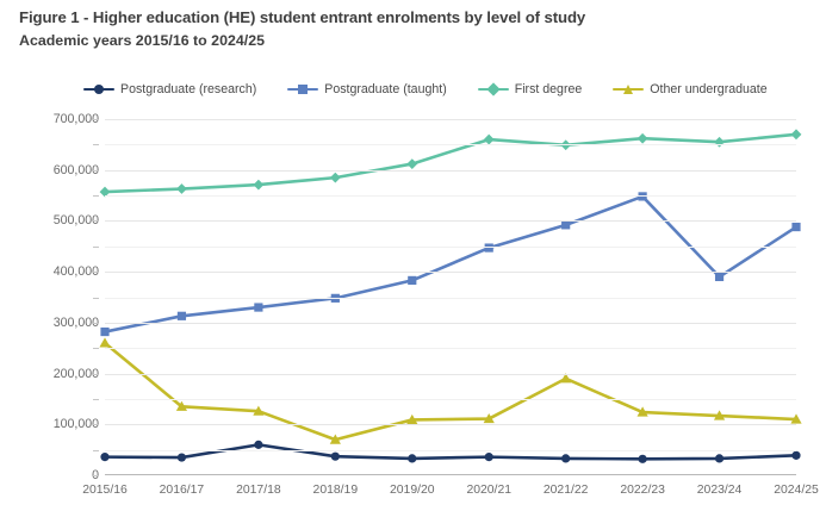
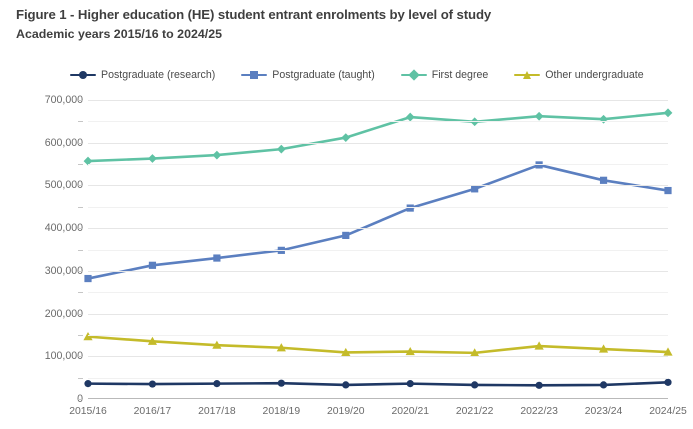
Other undergraduate/2015/16: 260000 -> 150000
Postgraduate (research)/2017/18: 60000 -> 40000
Other undergraduate/2018/19: 70000 -> 120000
Other undergraduate/2021/22: 190000 -> 110000
Postgraduate (taught)/2023/24: 390000 -> 510000
